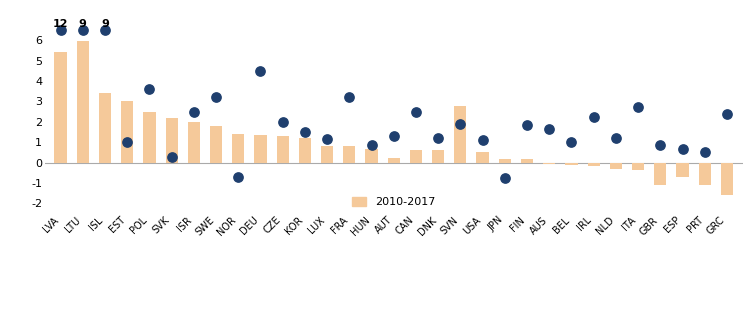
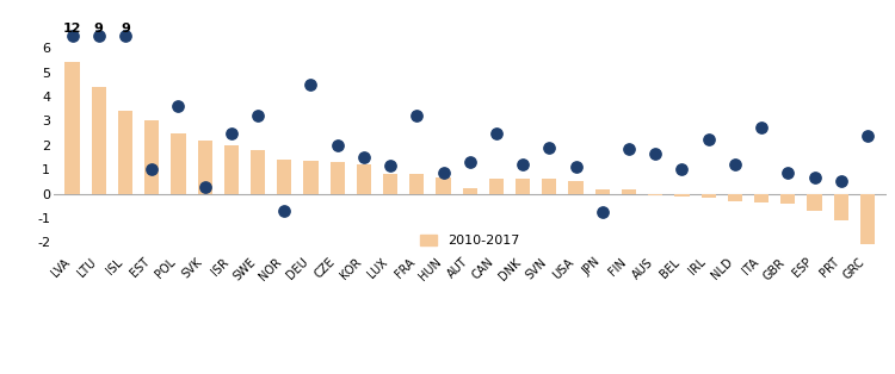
2010-2017/LTU: 5.95 -> 4.40
2010-2017/SVN: 2.75 -> 0.60
2010-2017/GBR: -1.10 -> -0.40
2010-2017/GRC: -1.60 -> -2.10
